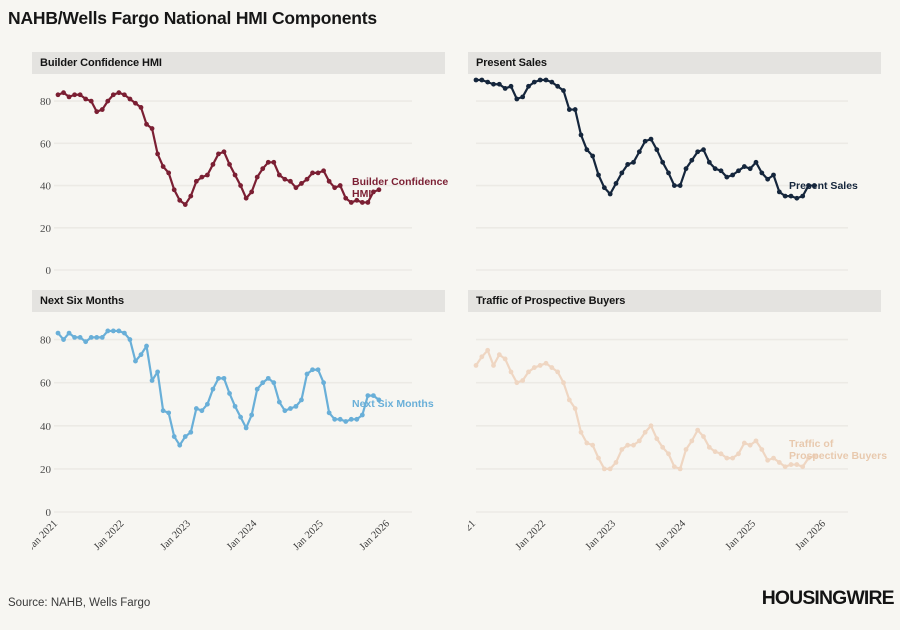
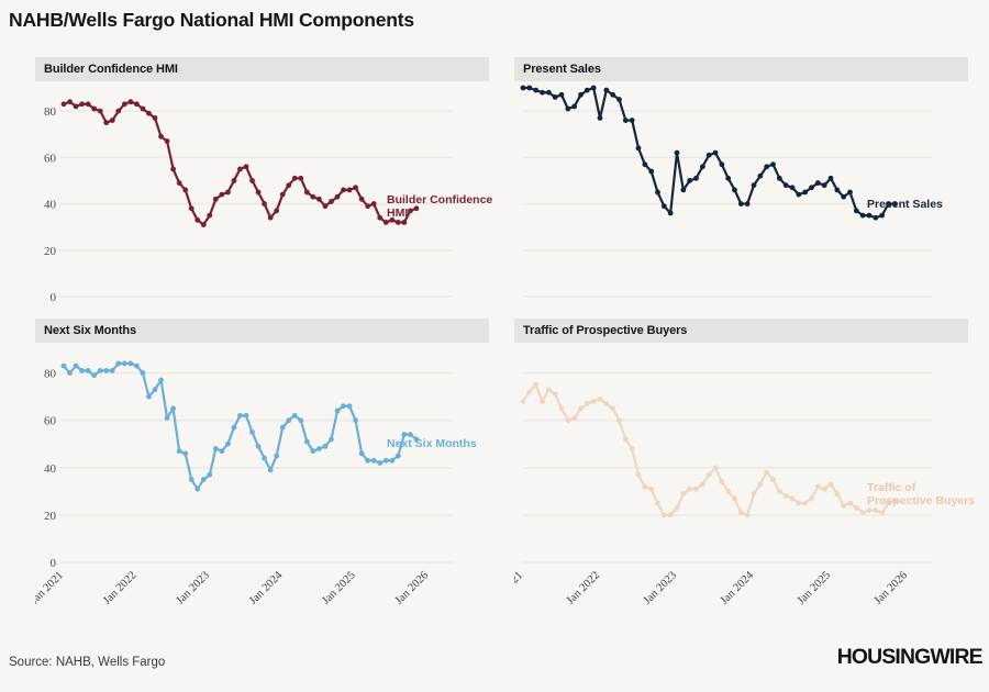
Present Sales/Jan 2022: 90 -> 77
Present Sales/Jan 2023: 41 -> 62
